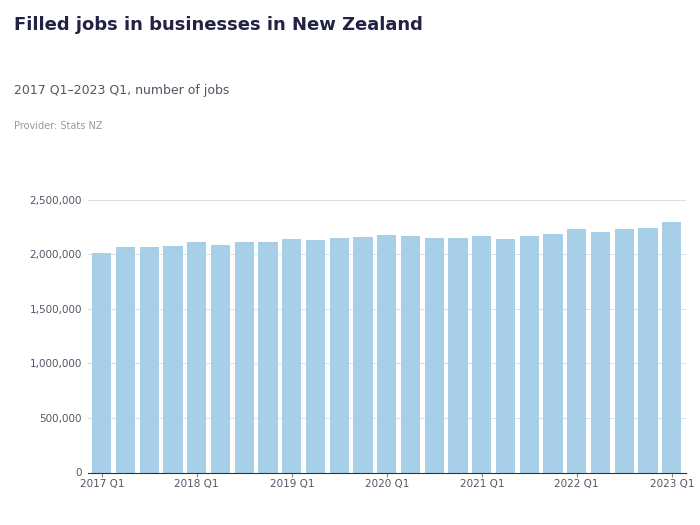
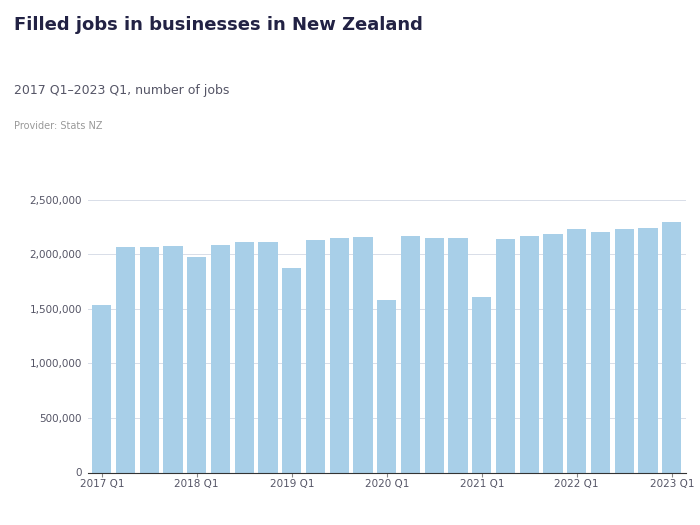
2017 Q1: 2,010,000 -> 1,540,000
2018 Q1: 2,110,000 -> 1,980,000
2019 Q1: 2,140,000 -> 1,880,000
2020 Q1: 2,180,000 -> 1,580,000
2021 Q1: 2,160,000 -> 1,610,000
